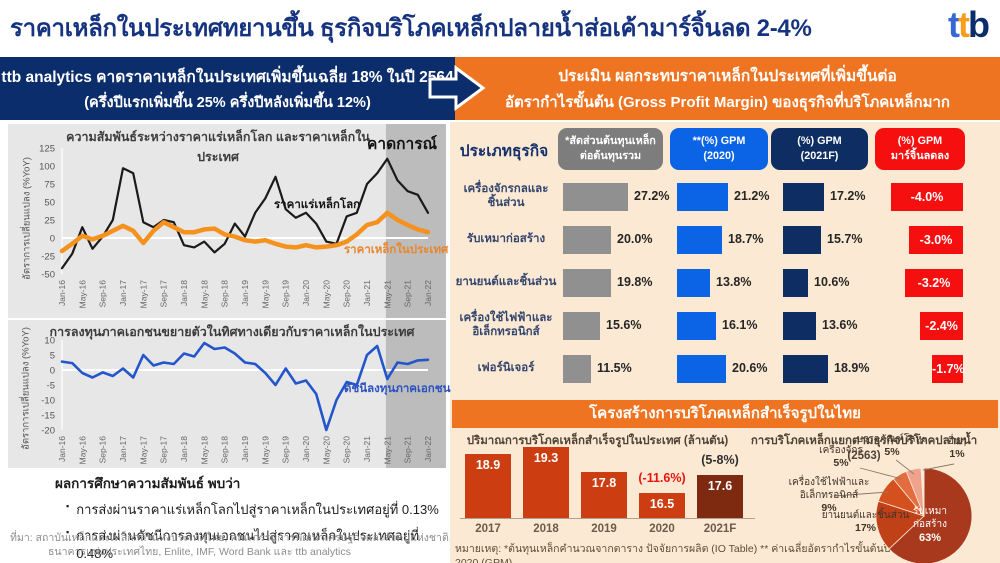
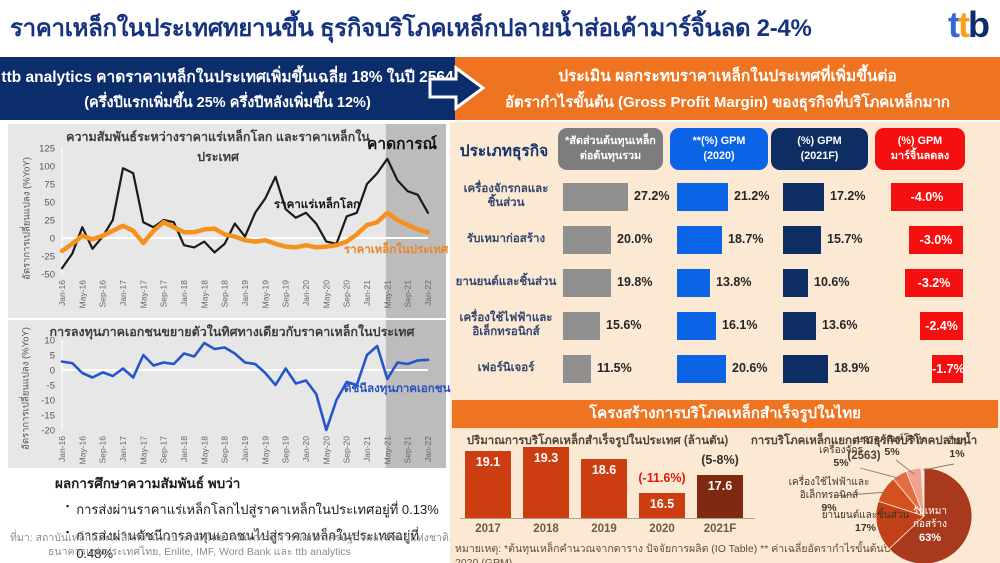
ปริมาณการบริโภคเหล็กสำเร็จรูปในประเทศ (ล้านตัน)/2017: 18.9 -> 19.1
ปริมาณการบริโภคเหล็กสำเร็จรูปในประเทศ (ล้านตัน)/2019: 17.8 -> 18.6
